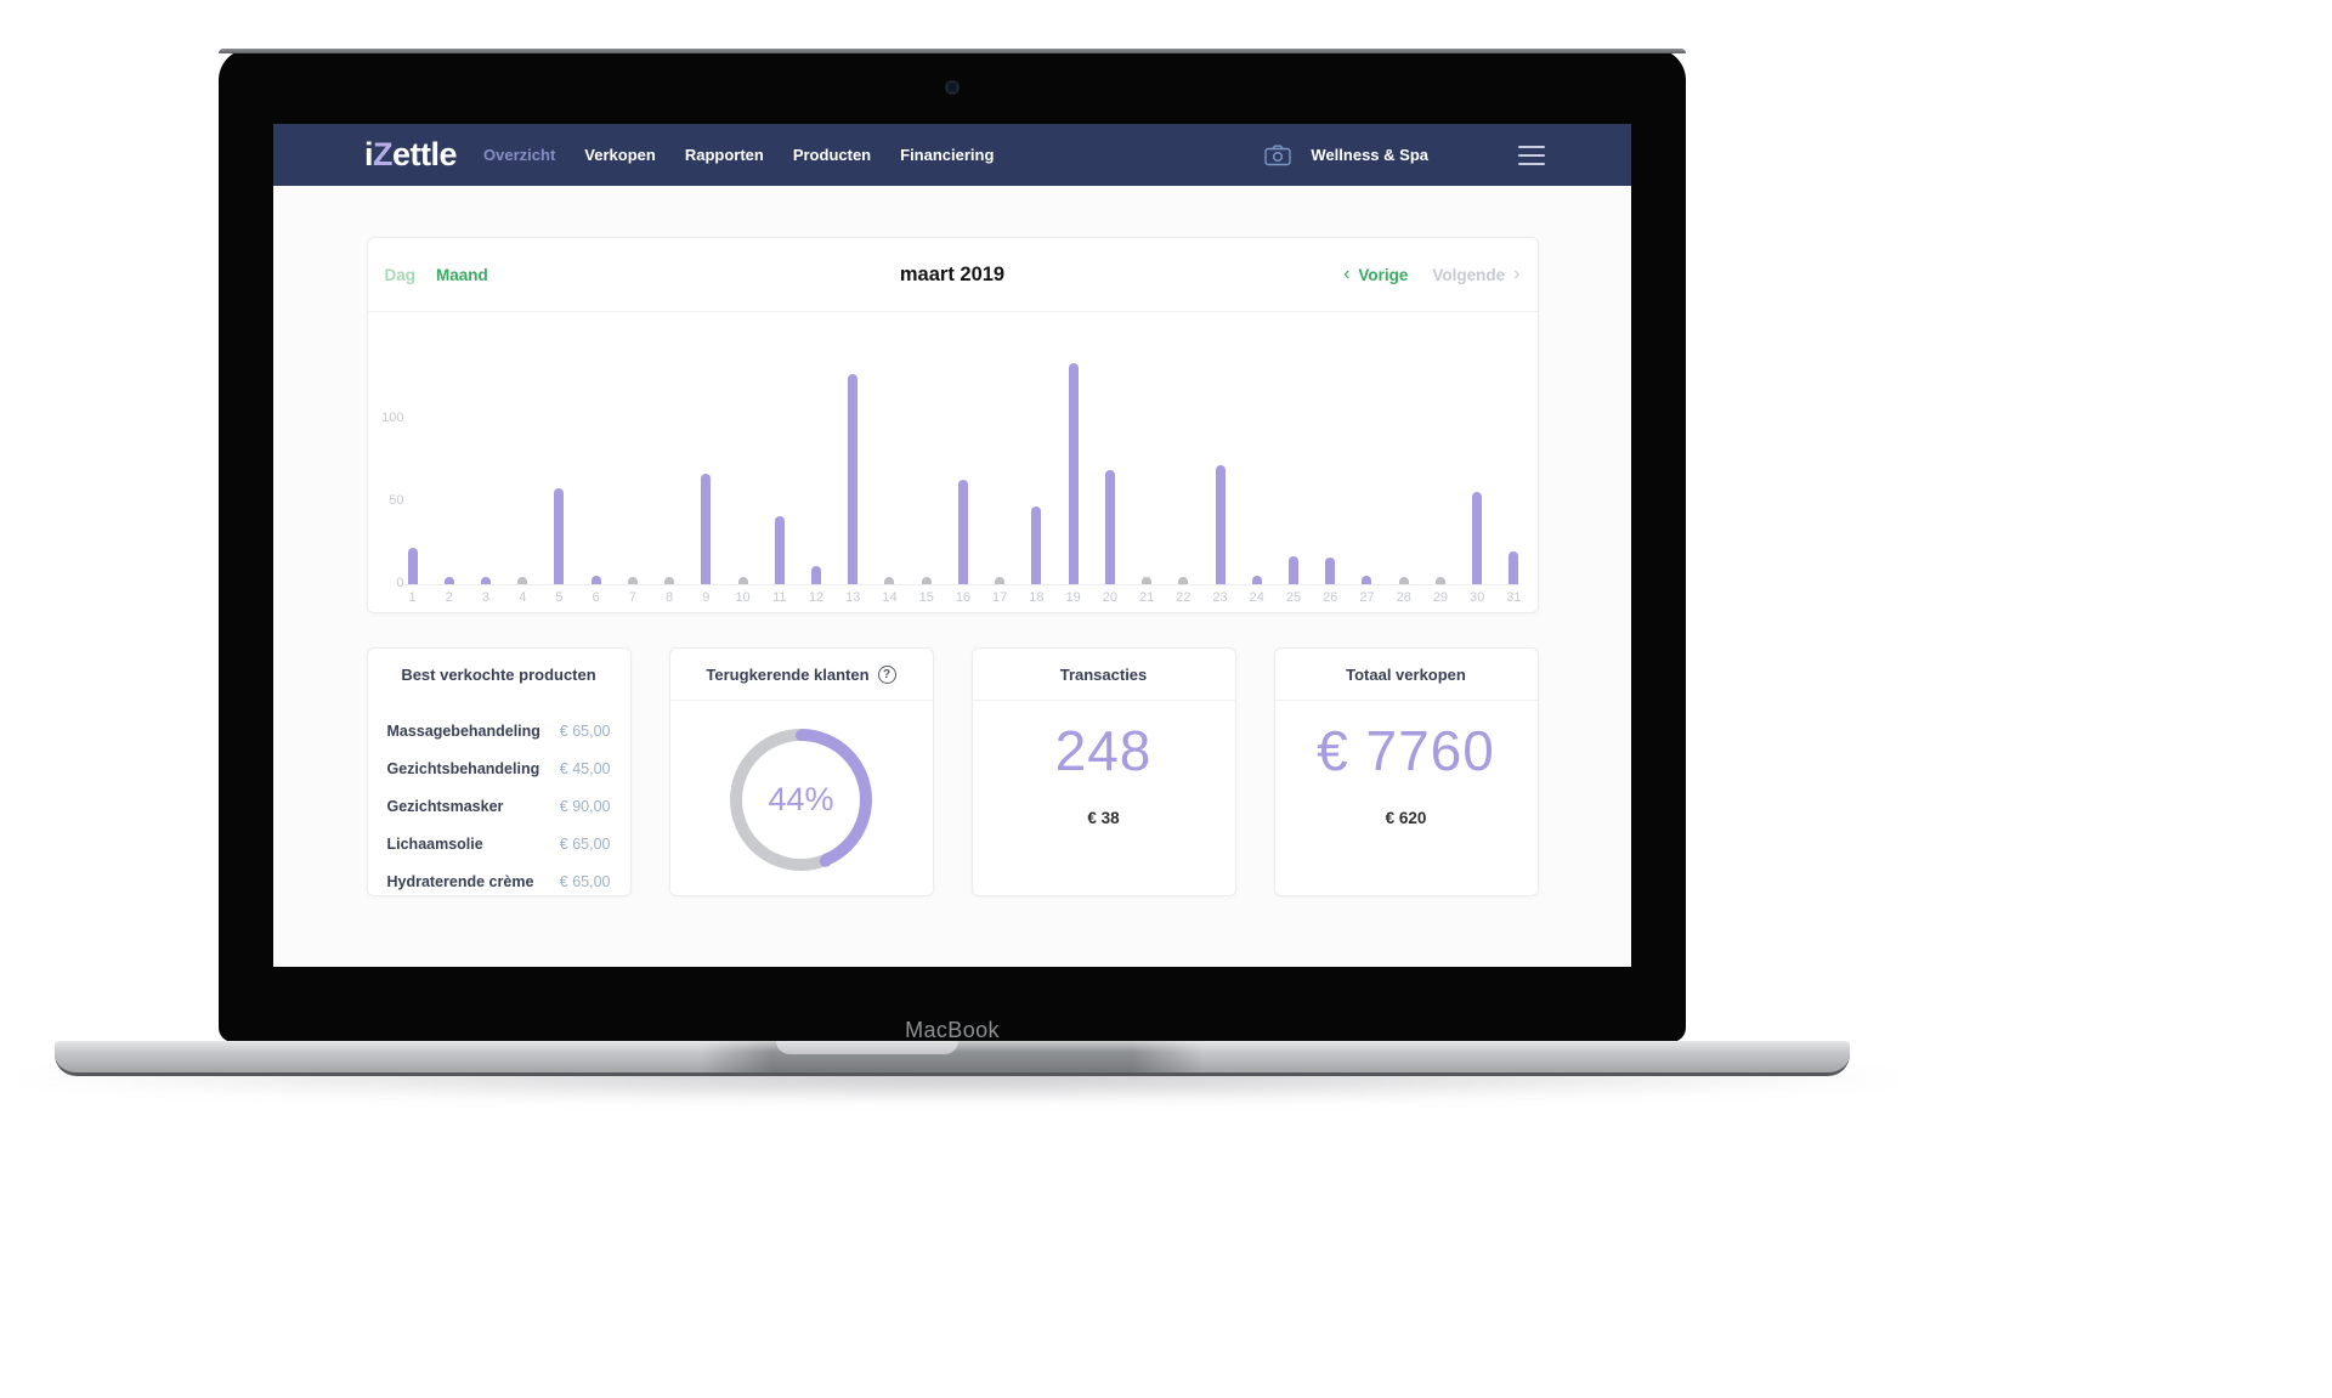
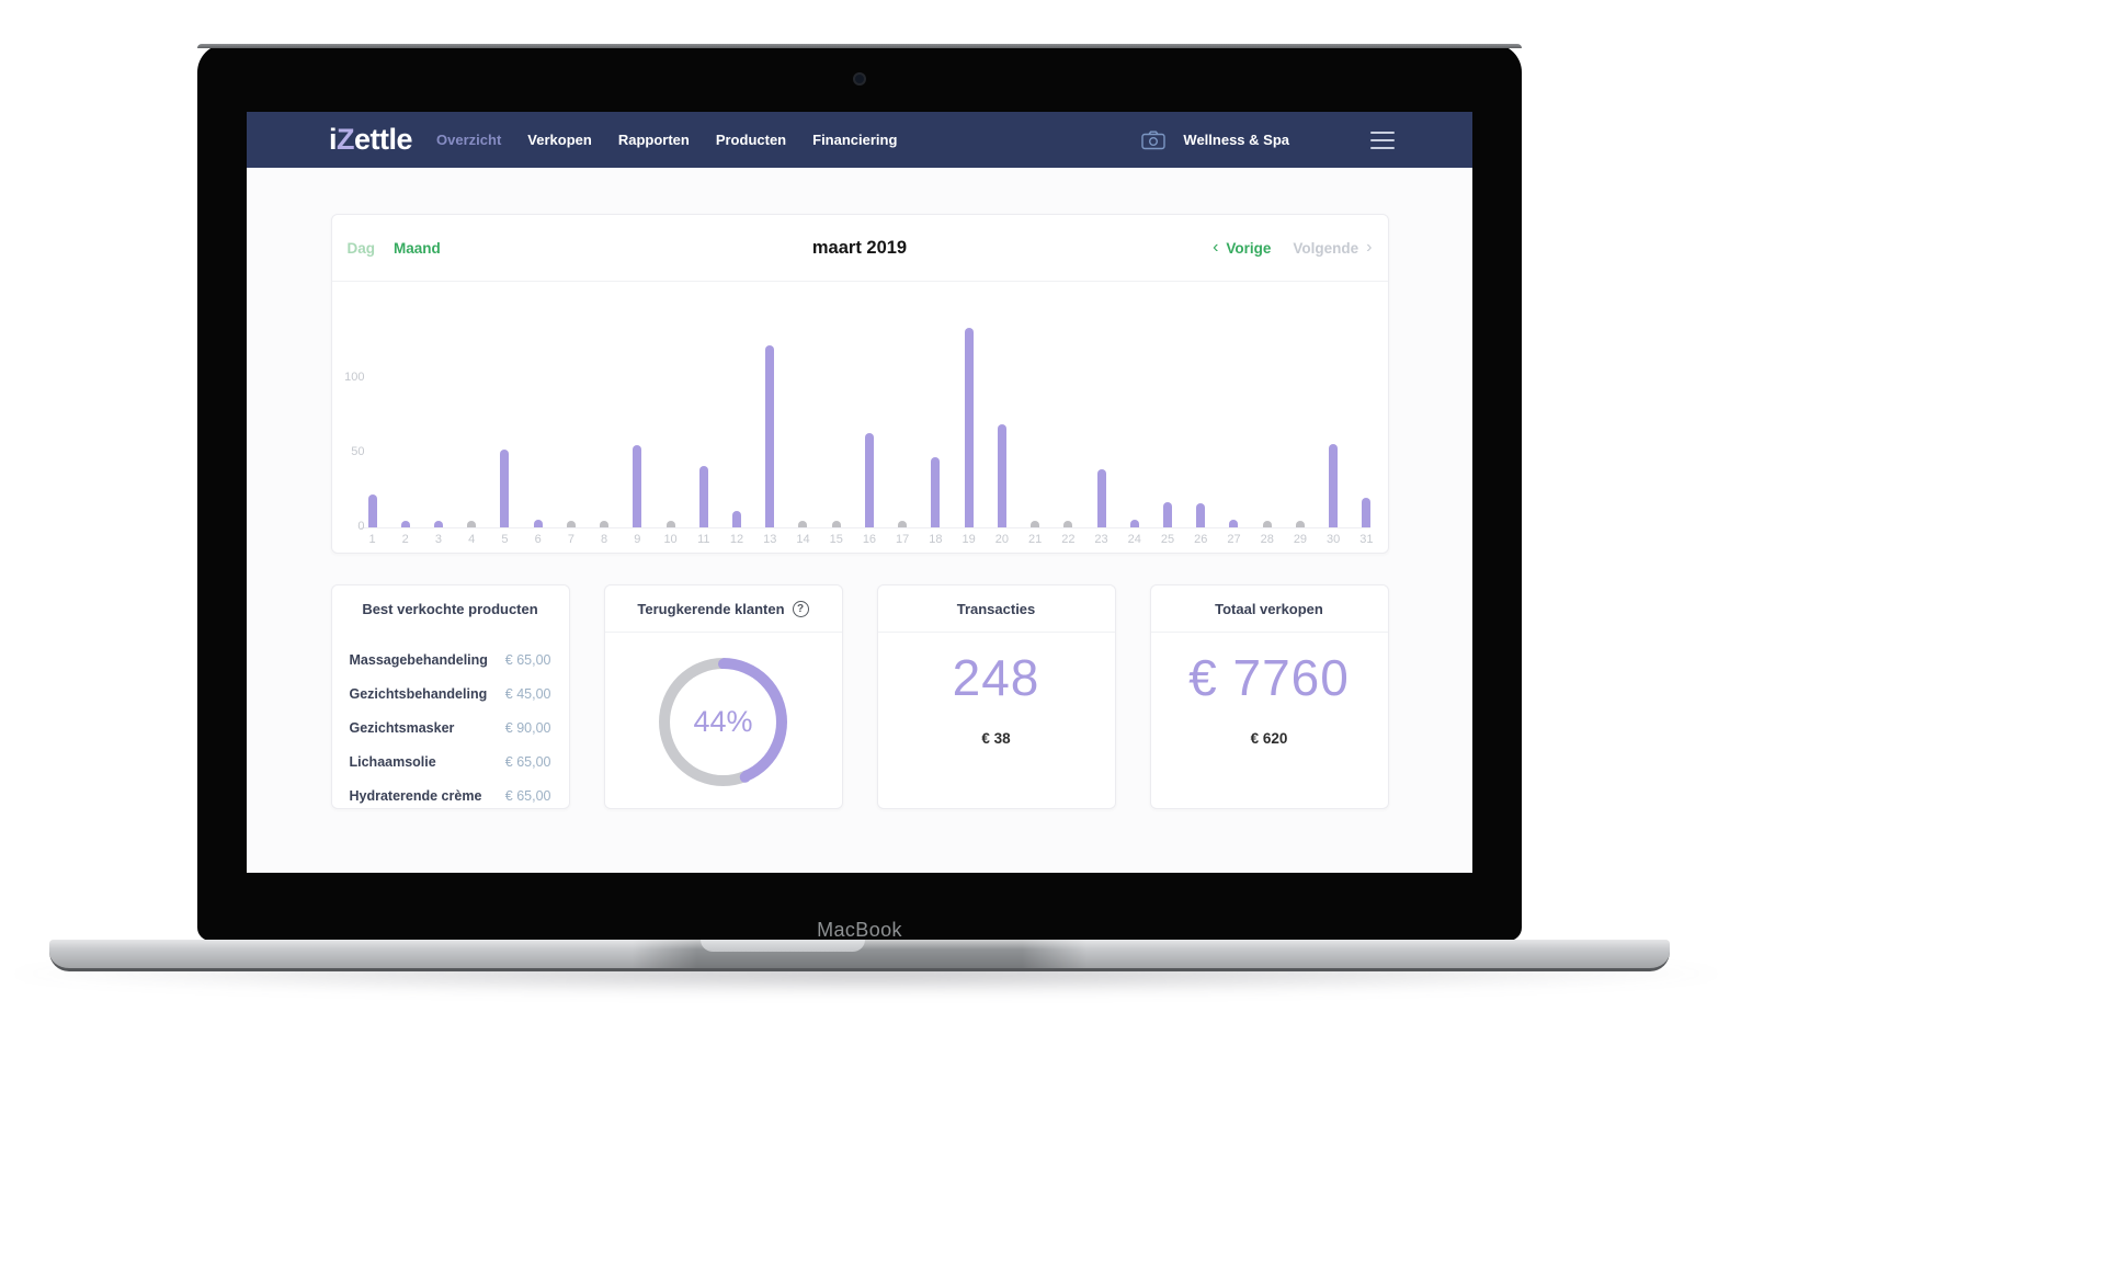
5: 58 -> 52
9: 67 -> 55
13: 127 -> 122
23: 72 -> 39
